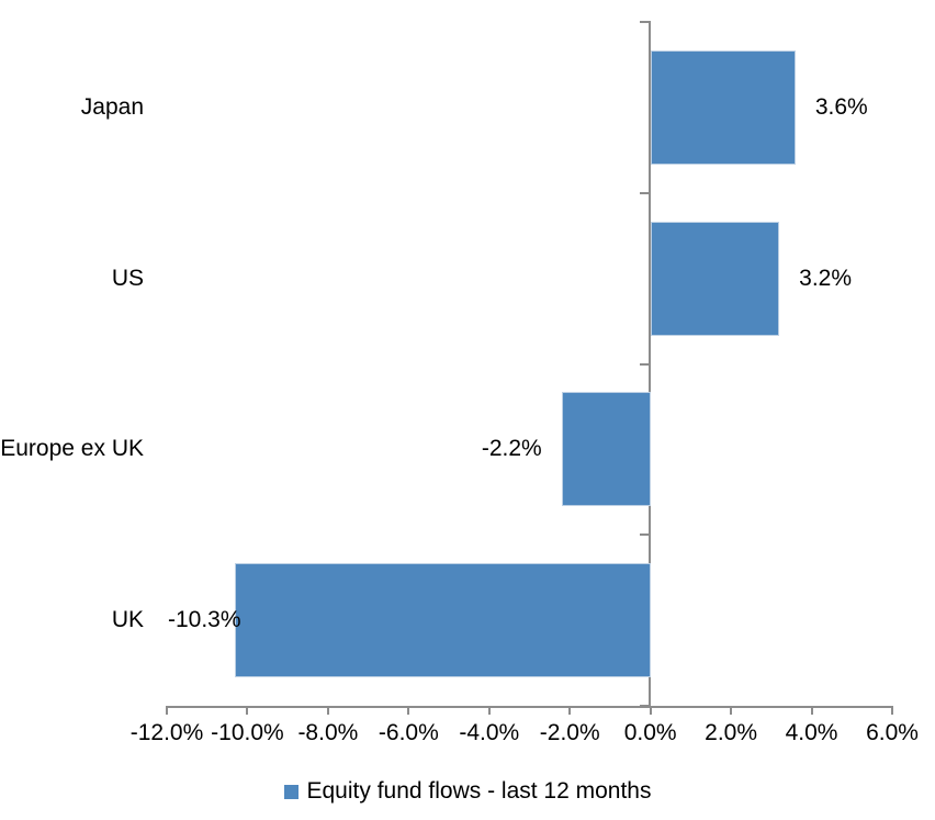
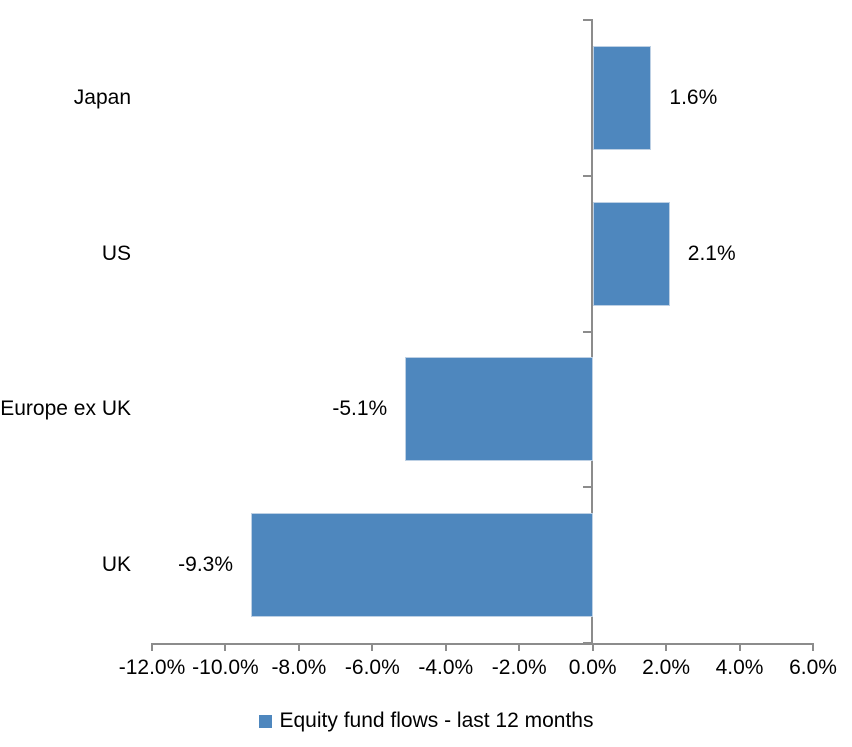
Japan: 3.6% -> 1.6%
US: 3.2% -> 2.1%
Europe ex UK: -2.2% -> -5.1%
UK: -10.3% -> -9.3%
